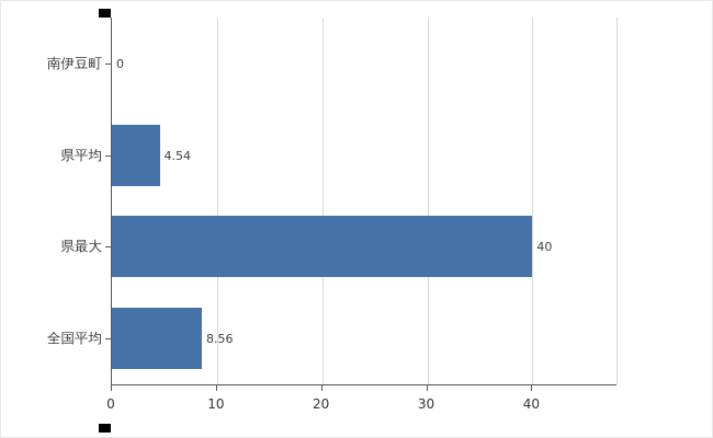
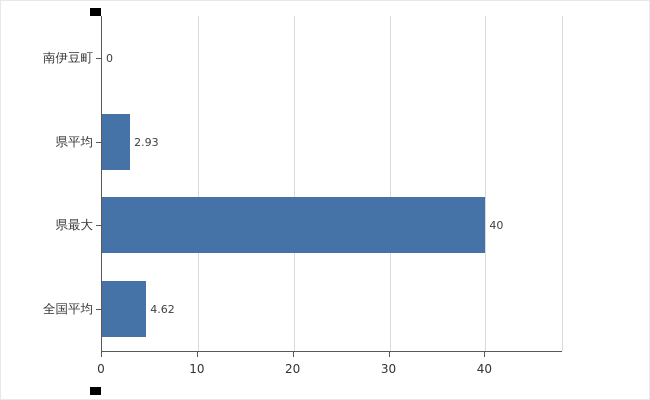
県平均: 4.54 -> 2.93
全国平均: 8.56 -> 4.62
